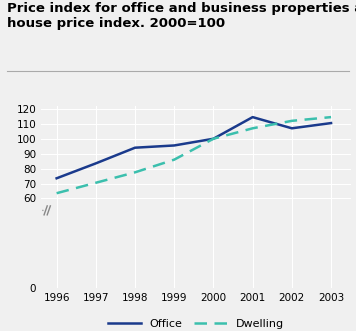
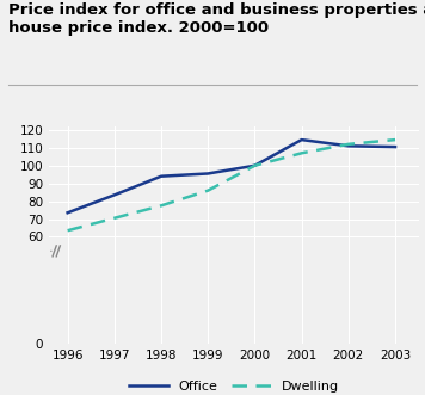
Office/2002: 107 -> 111
